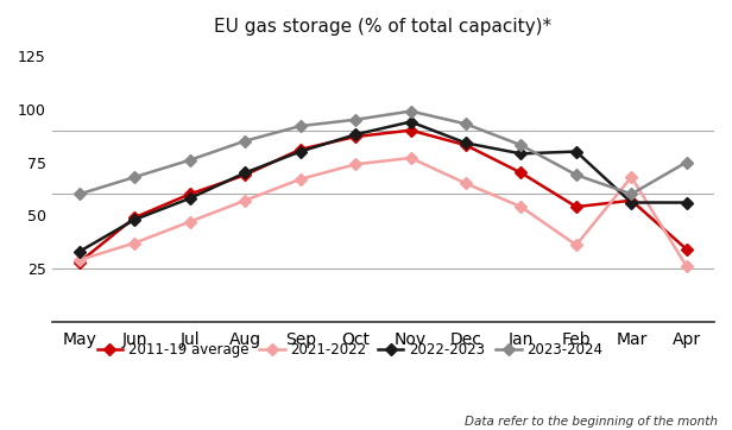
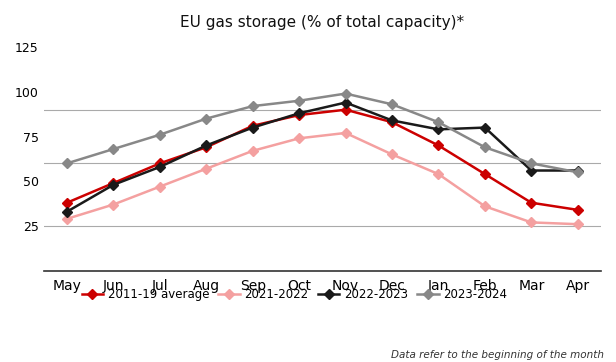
2011-19 average/May: 28 -> 38
2011-19 average/Mar: 57 -> 38
2021-2022/Mar: 68 -> 27
2023-2024/Apr: 75 -> 55
